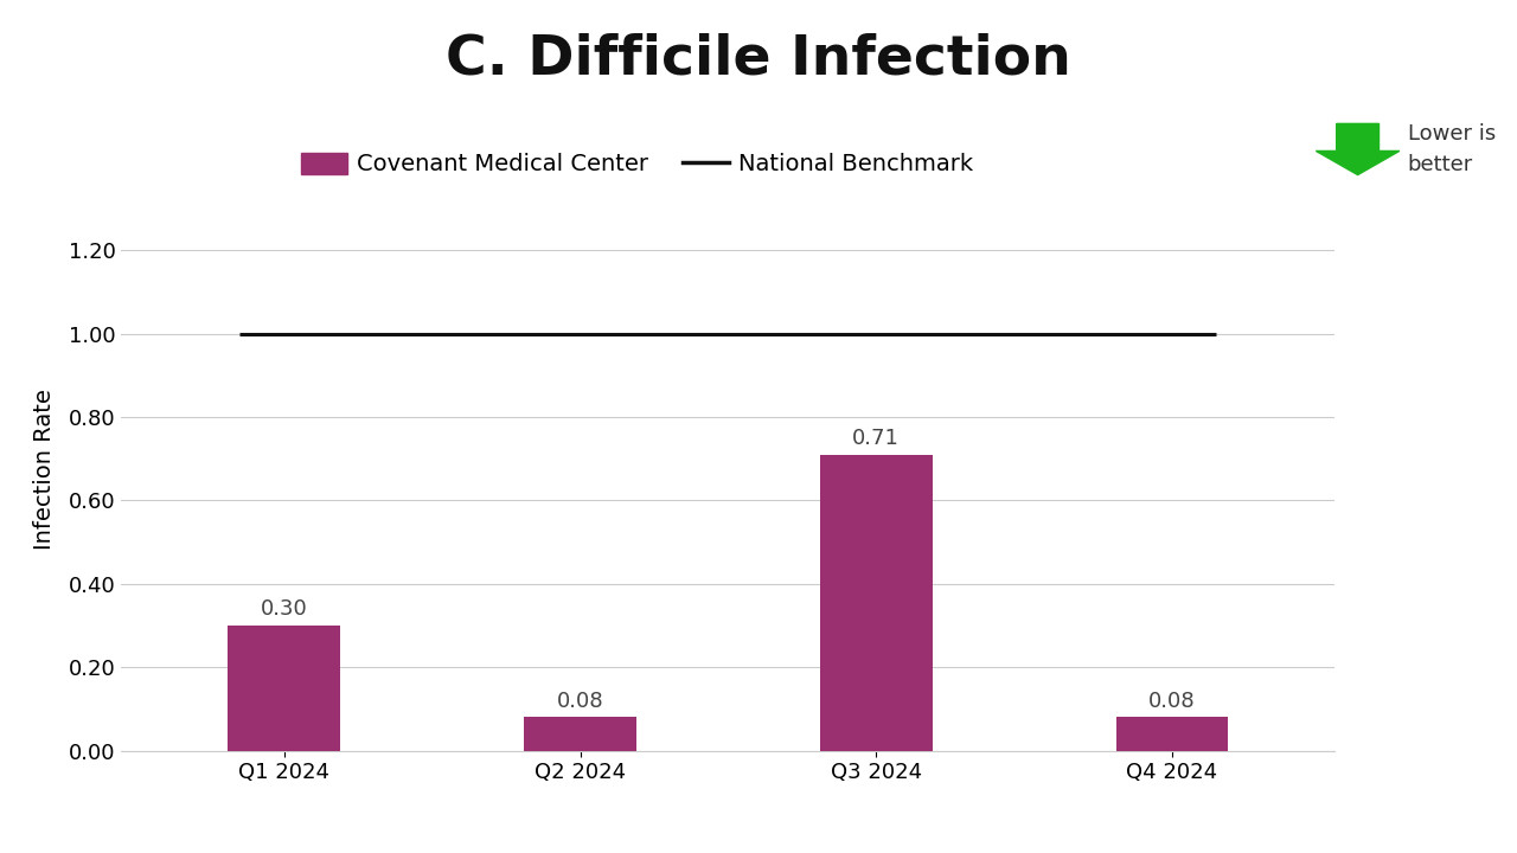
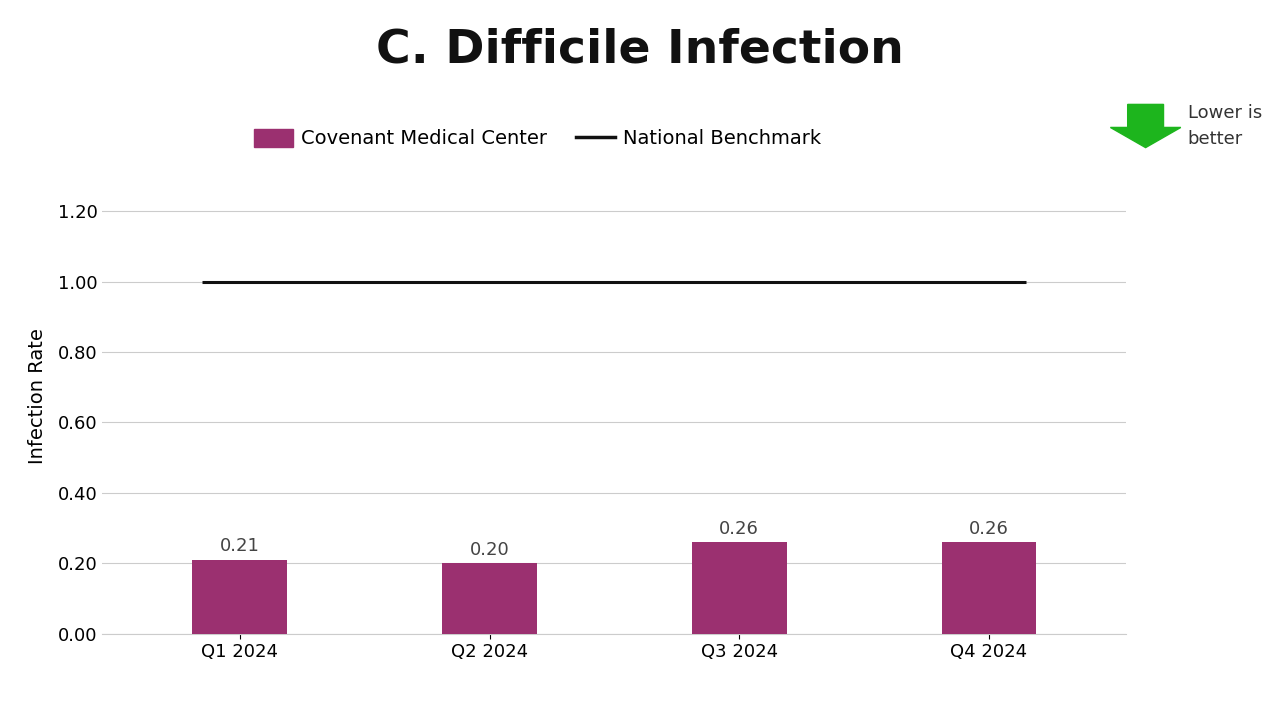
Q1 2024: 0.30 -> 0.21
Q2 2024: 0.08 -> 0.20
Q3 2024: 0.71 -> 0.26
Q4 2024: 0.08 -> 0.26
